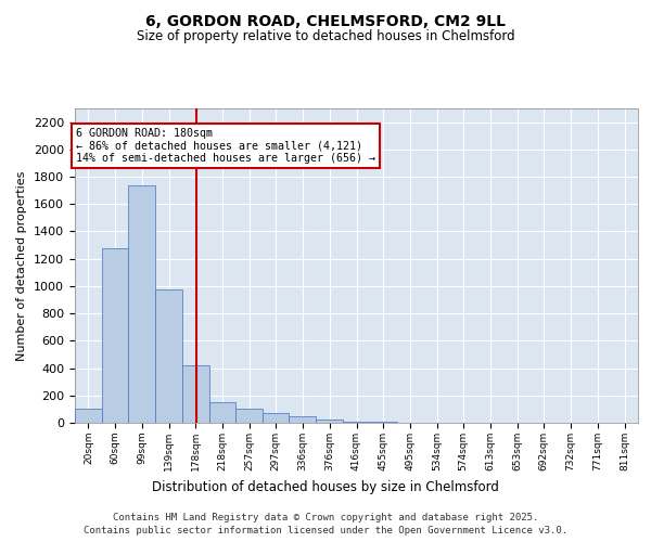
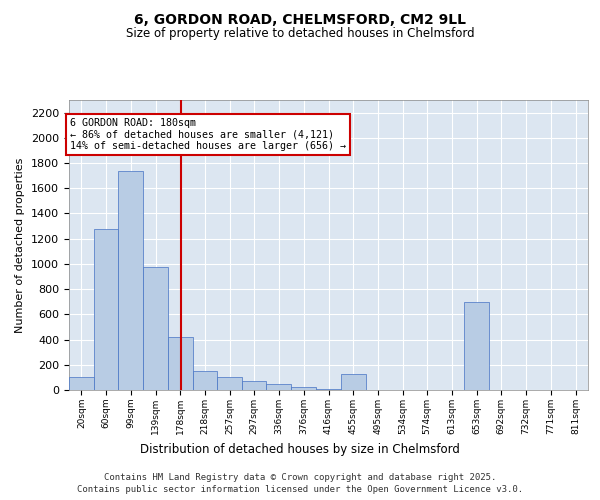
455sqm: 0 -> 130
653sqm: 0 -> 700
